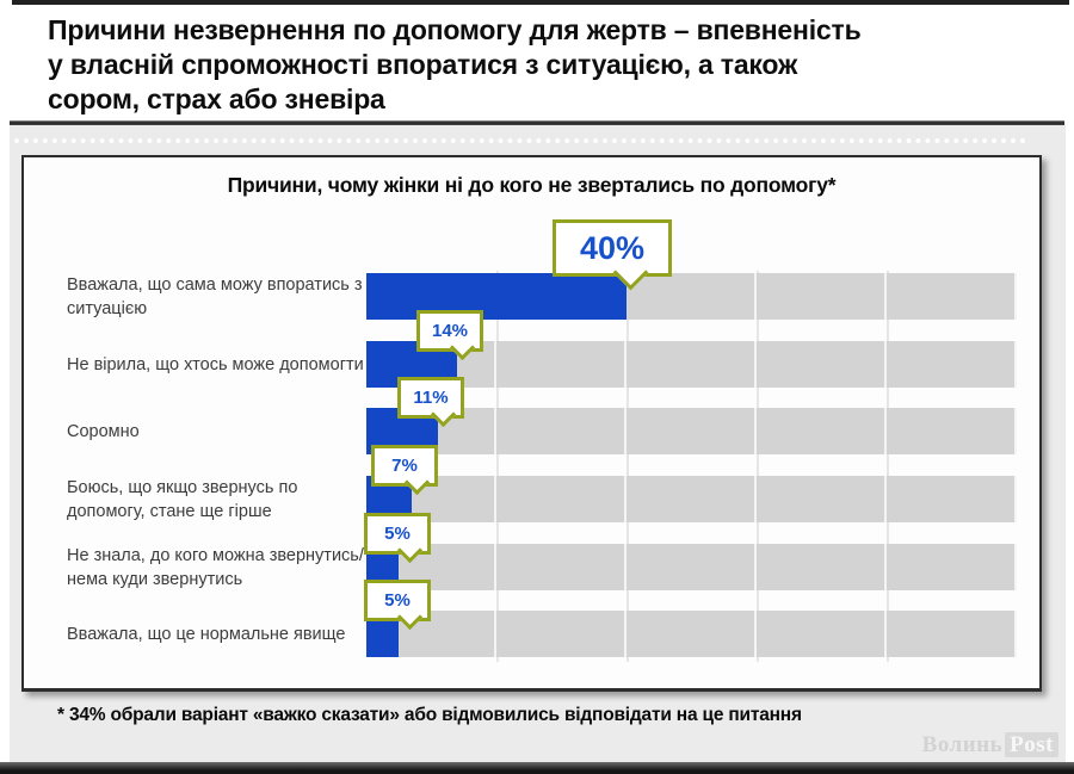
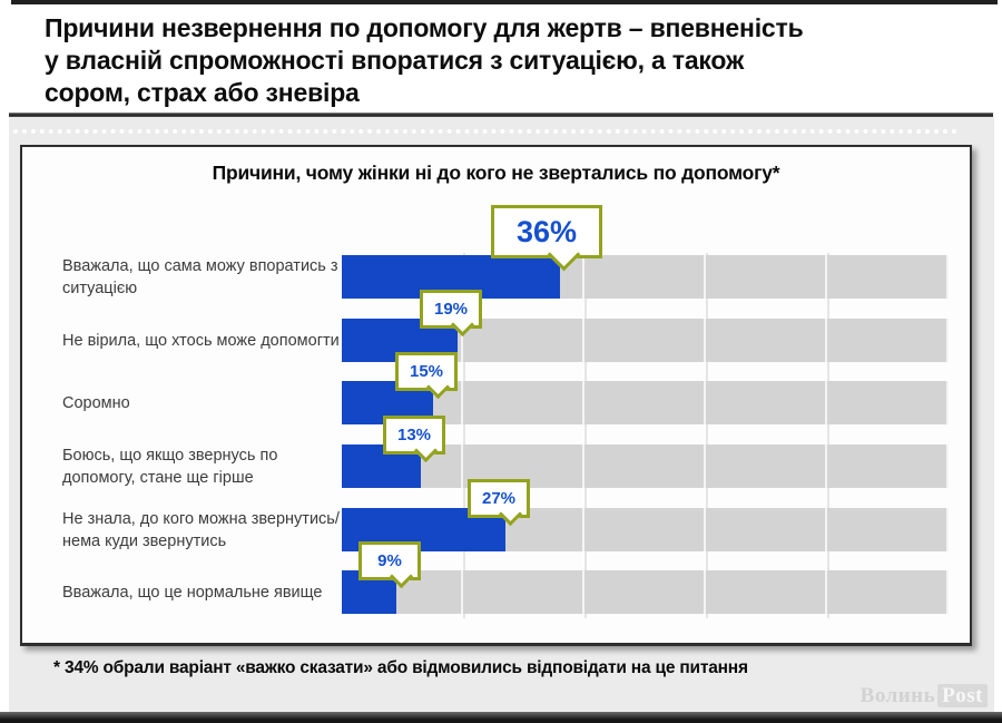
Вважала, що сама можу впоратись з ситуацією: 40% -> 36%
Не вірила, що хтось може допомогти: 14% -> 19%
Соромно: 11% -> 15%
Боюсь, що якщо звернусь по допомогу, стане ще гірше: 7% -> 13%
Не знала, до кого можна звернутись/нема куди звернутись: 5% -> 27%
Вважала, що це нормальне явище: 5% -> 9%
